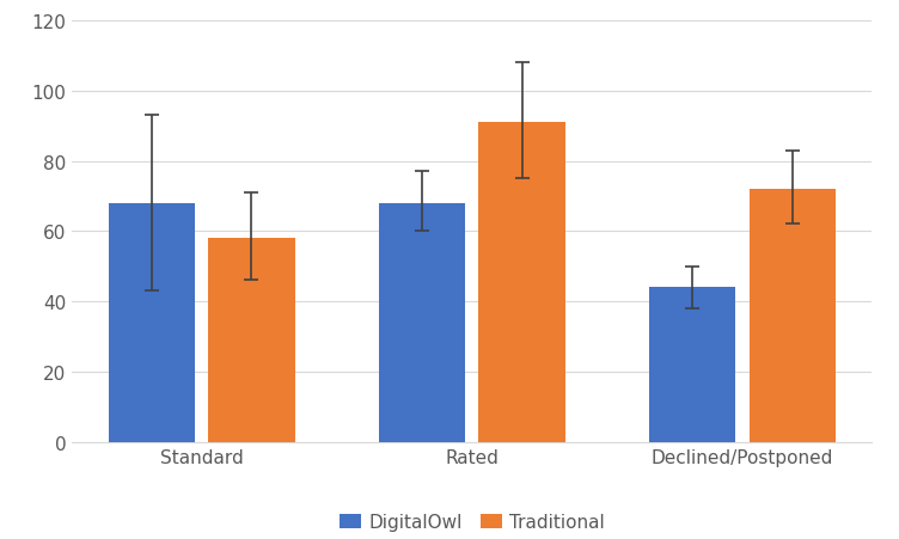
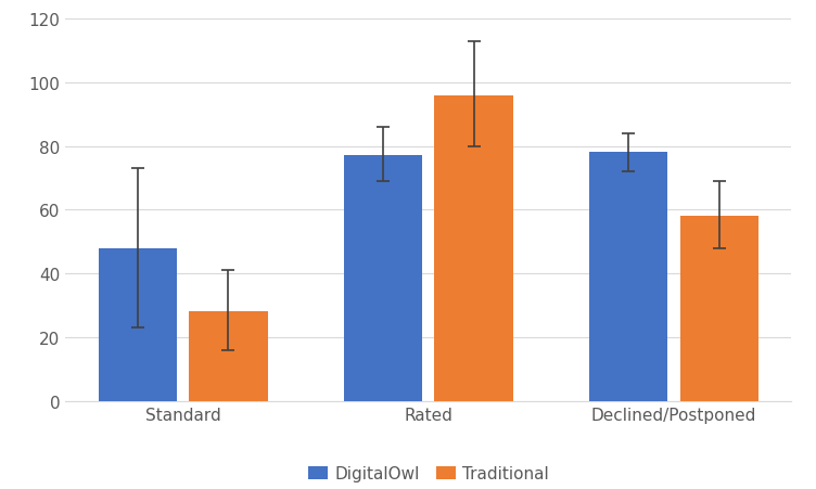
DigitalOwl/Standard: 68 -> 48
Traditional/Standard: 58 -> 28
DigitalOwl/Rated: 68 -> 77
Traditional/Rated: 91 -> 96
DigitalOwl/Declined/Postponed: 44 -> 78
Traditional/Declined/Postponed: 72 -> 58
